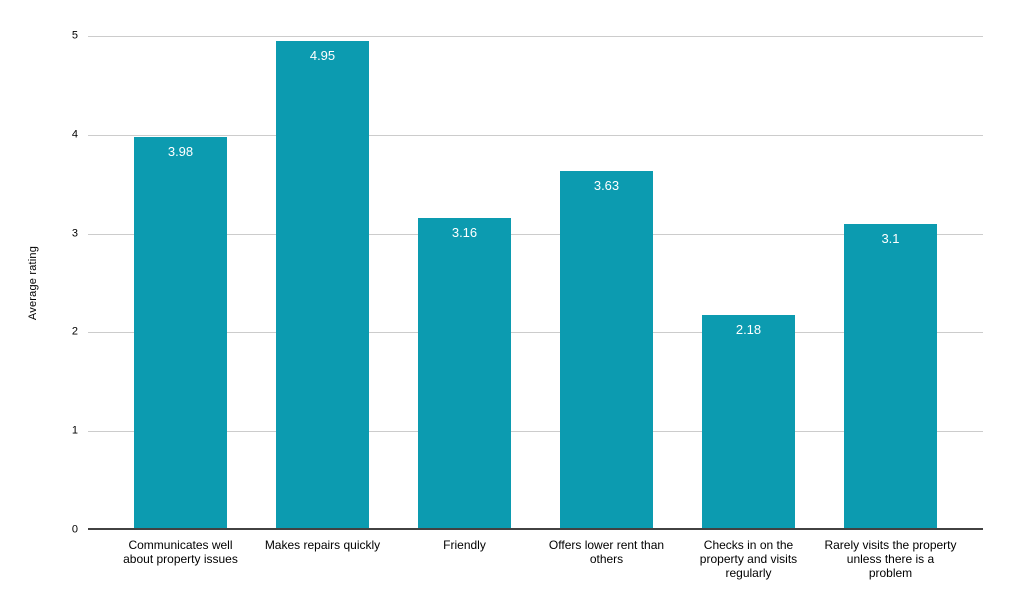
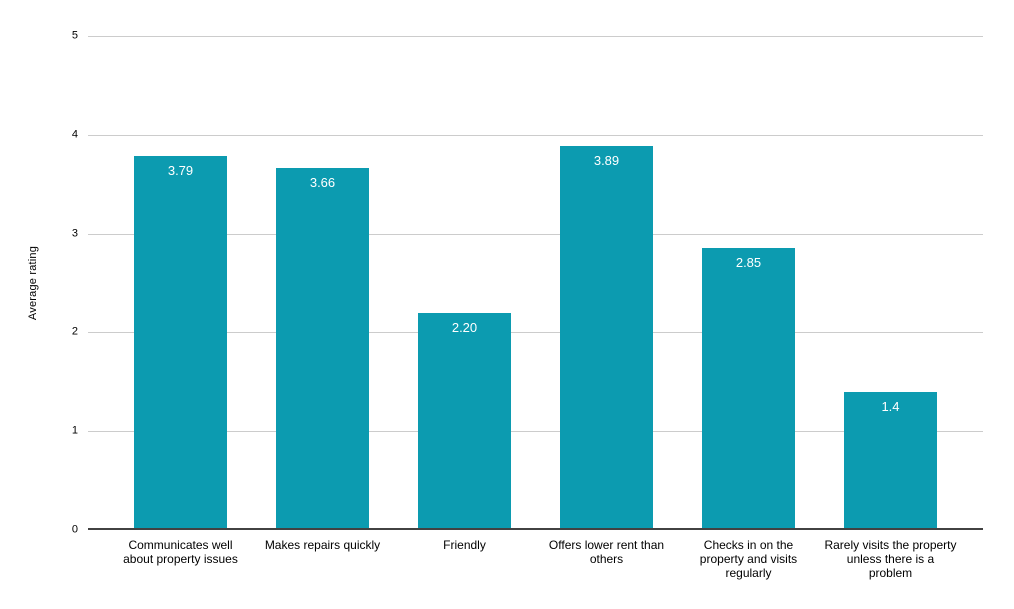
Communicates well about property issues: 3.98 -> 3.79
Makes repairs quickly: 4.95 -> 3.66
Friendly: 3.16 -> 2.20
Offers lower rent than others: 3.63 -> 3.89
Checks in on the property and visits regularly: 2.18 -> 2.85
Rarely visits the property unless there is a problem: 3.1 -> 1.4
